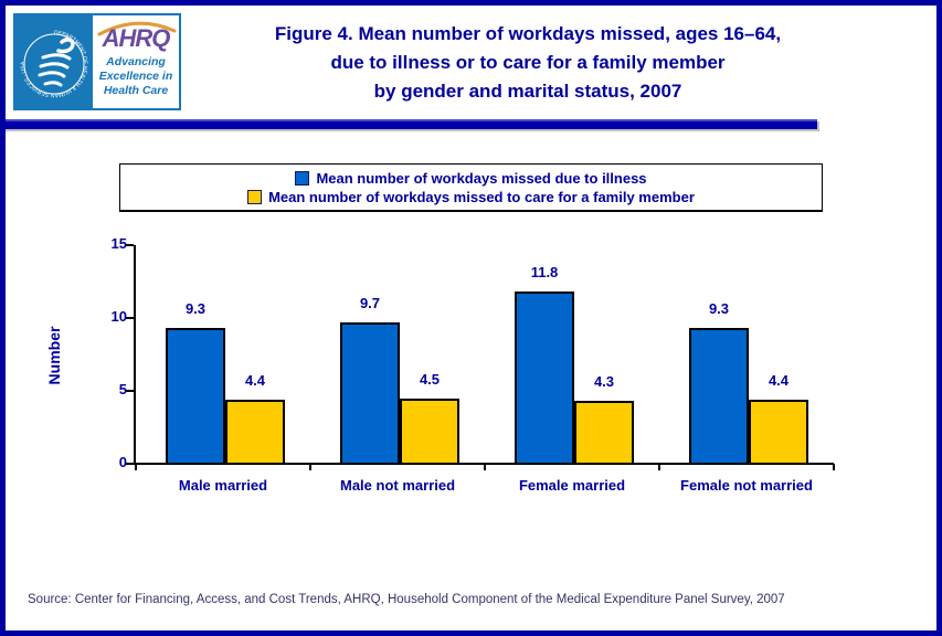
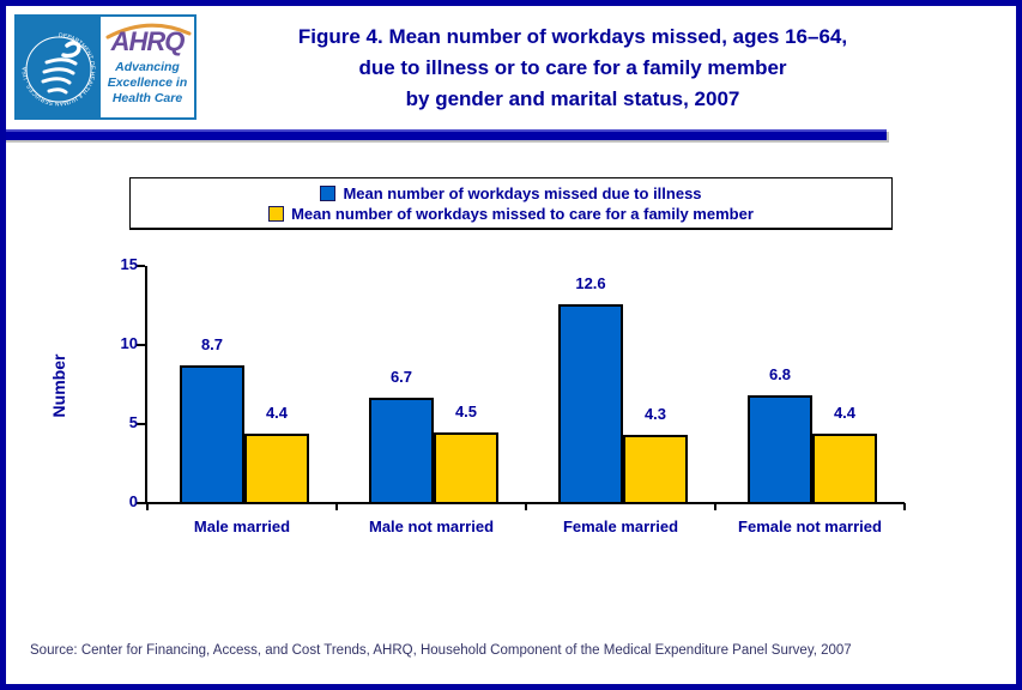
Mean number of workdays missed due to illness/Male married: 9.3 -> 8.7
Mean number of workdays missed due to illness/Male not married: 9.7 -> 6.7
Mean number of workdays missed due to illness/Female married: 11.8 -> 12.6
Mean number of workdays missed due to illness/Female not married: 9.3 -> 6.8
